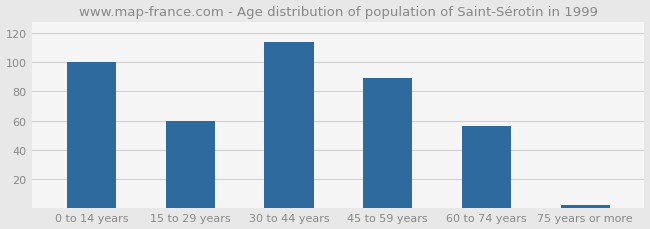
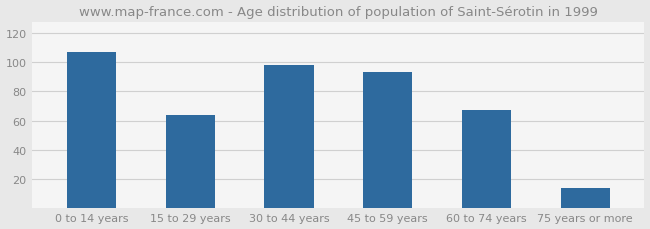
0 to 14 years: 100 -> 107
15 to 29 years: 60 -> 64
30 to 44 years: 114 -> 98
45 to 59 years: 89 -> 93
60 to 74 years: 56 -> 67
75 years or more: 2 -> 14
